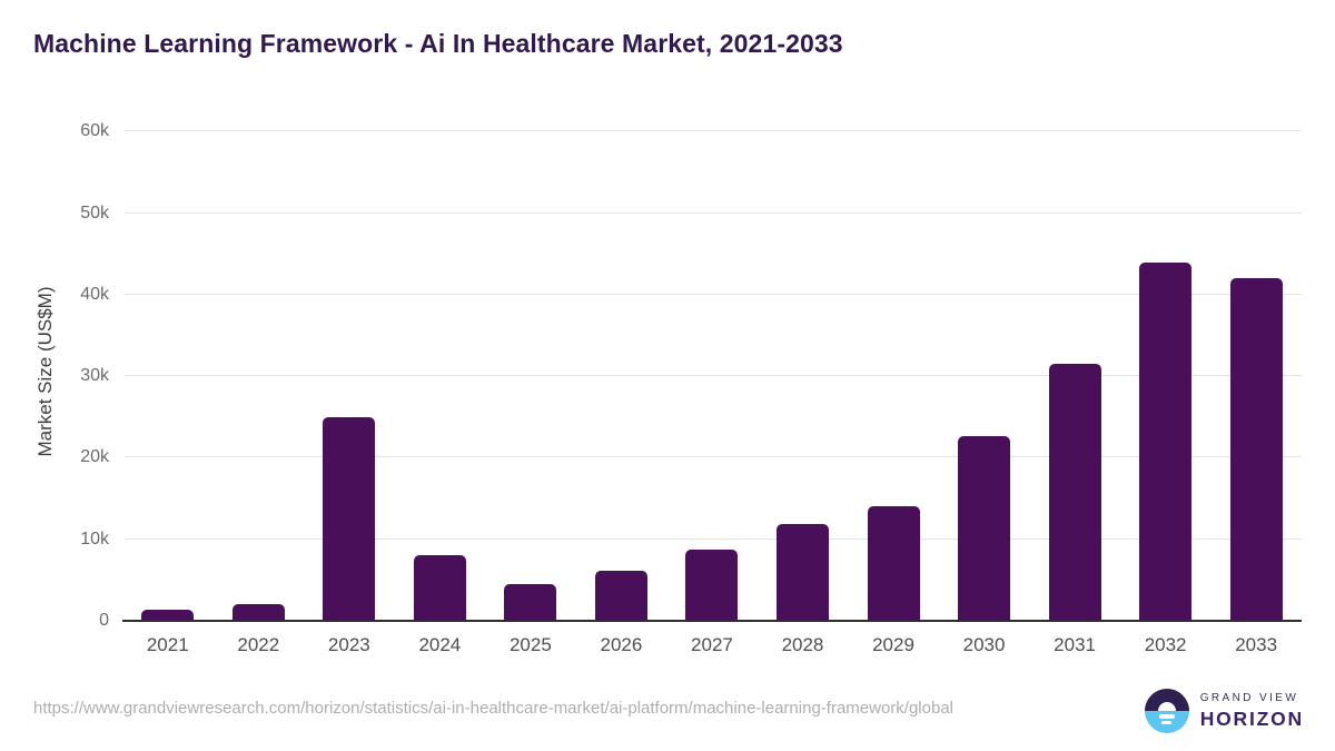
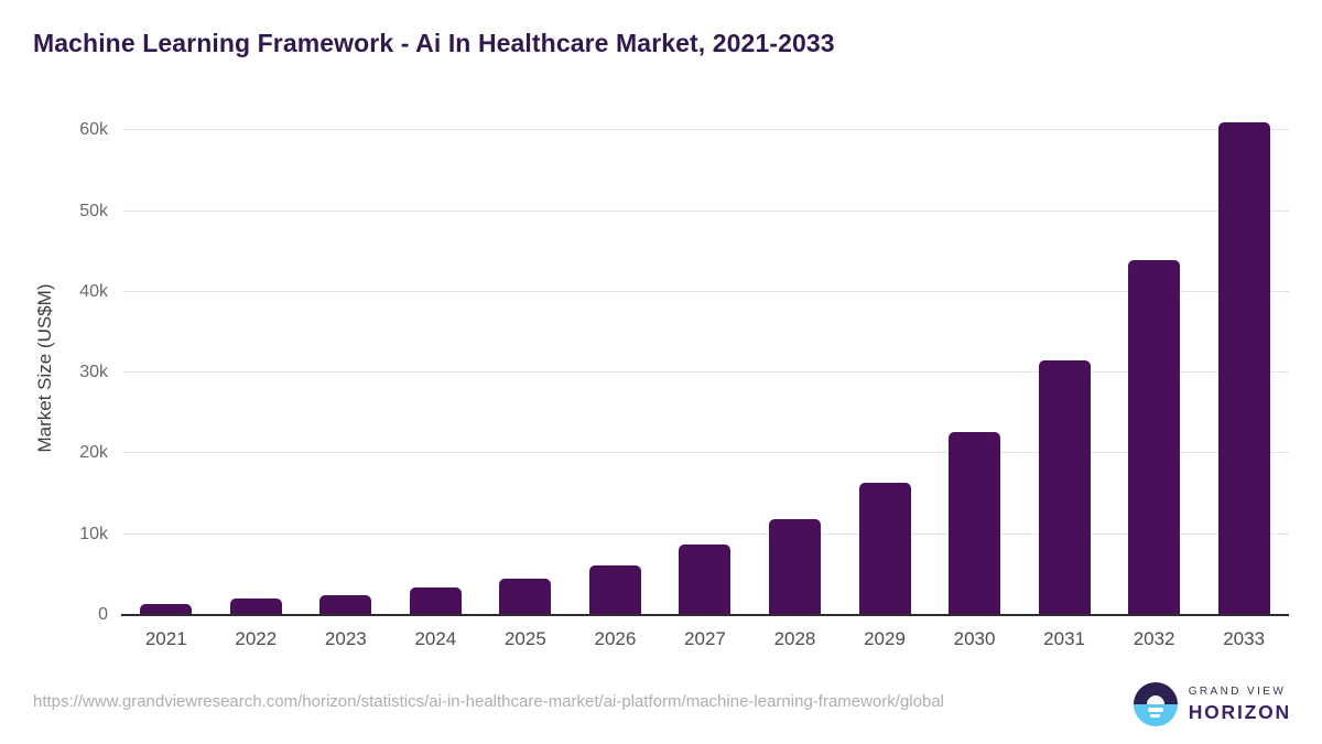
2023: 25k -> 2k
2024: 8k -> 3k
2029: 14k -> 16k
2033: 42k -> 61k
